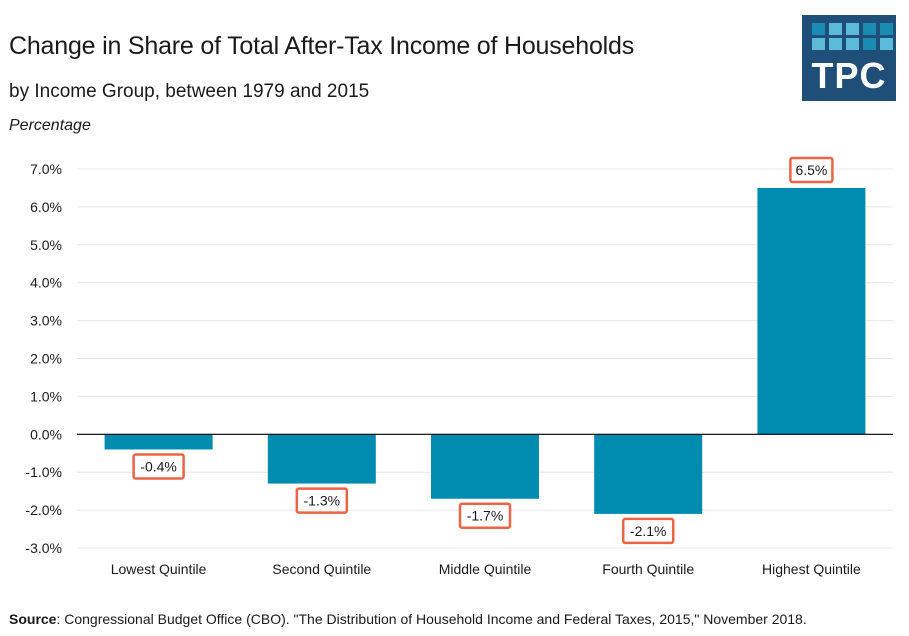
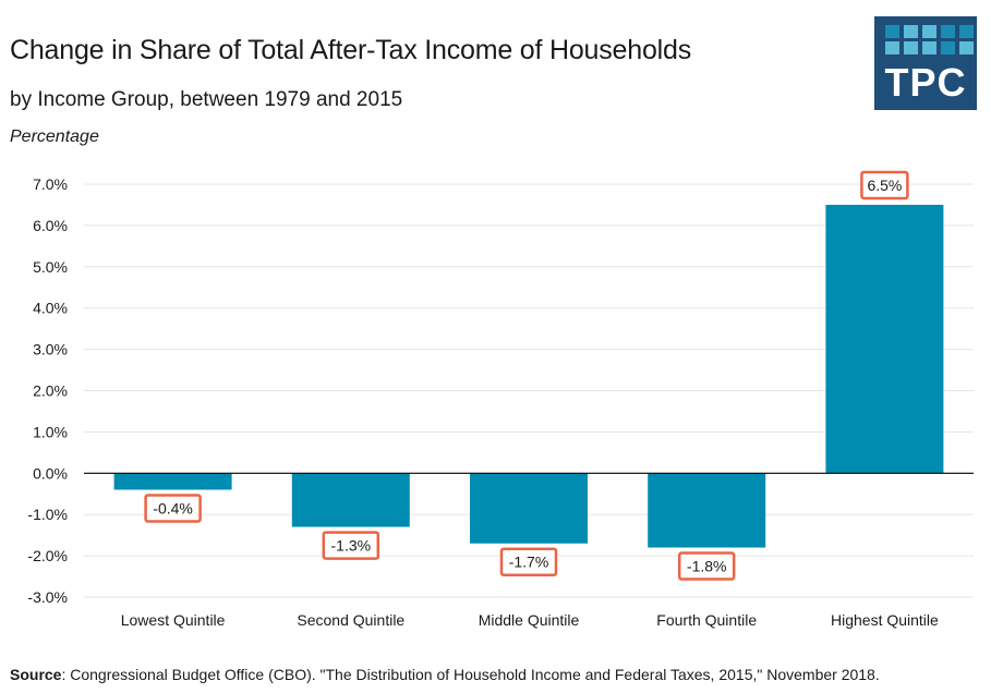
Fourth Quintile: -2.1% -> -1.8%
